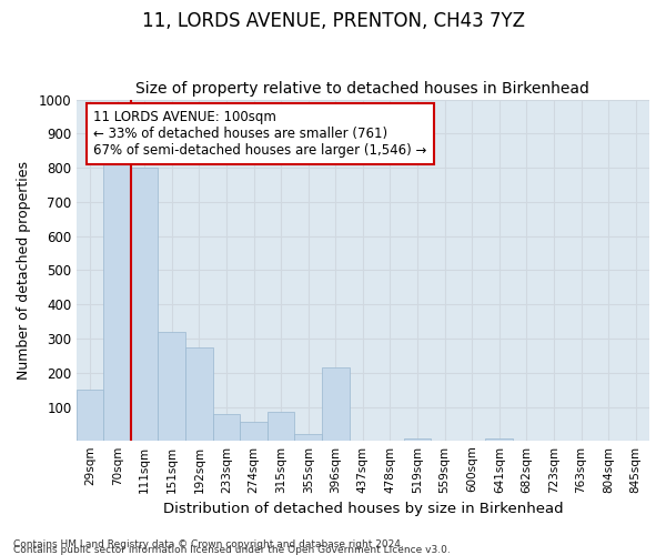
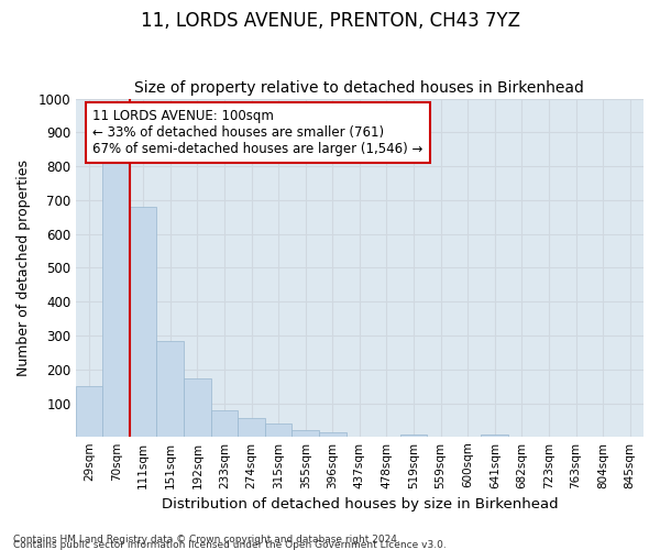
111sqm: 800 -> 680
151sqm: 320 -> 285
192sqm: 275 -> 172
315sqm: 85 -> 40
396sqm: 215 -> 13
